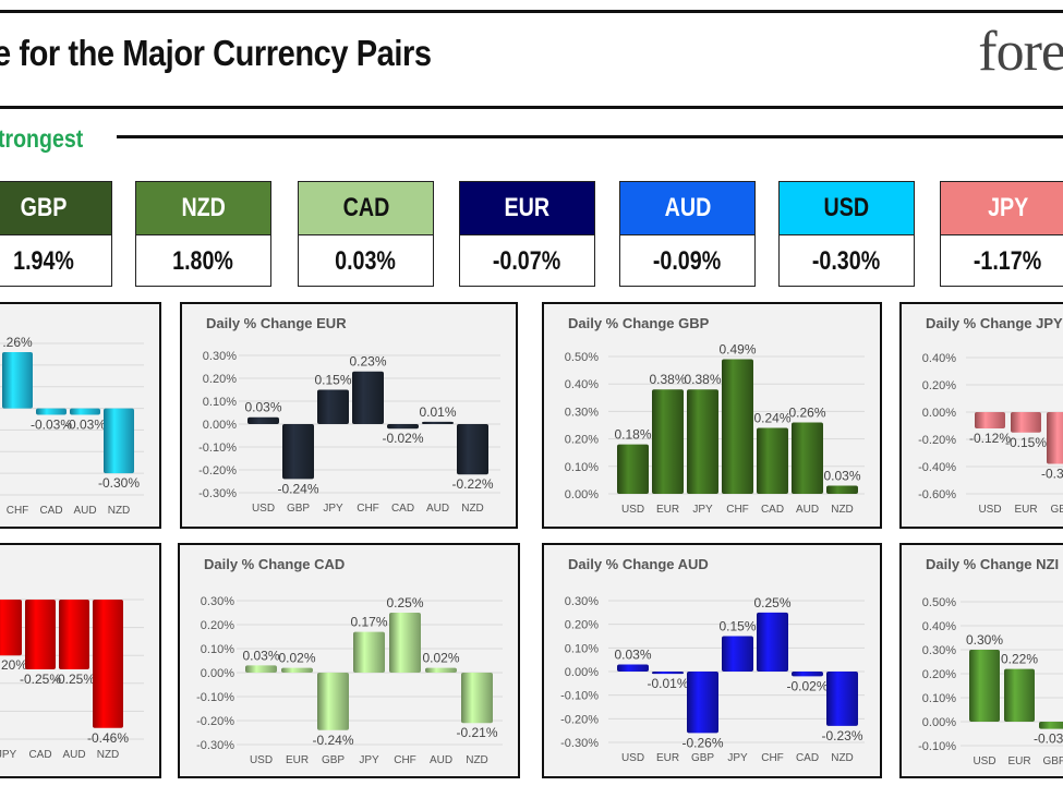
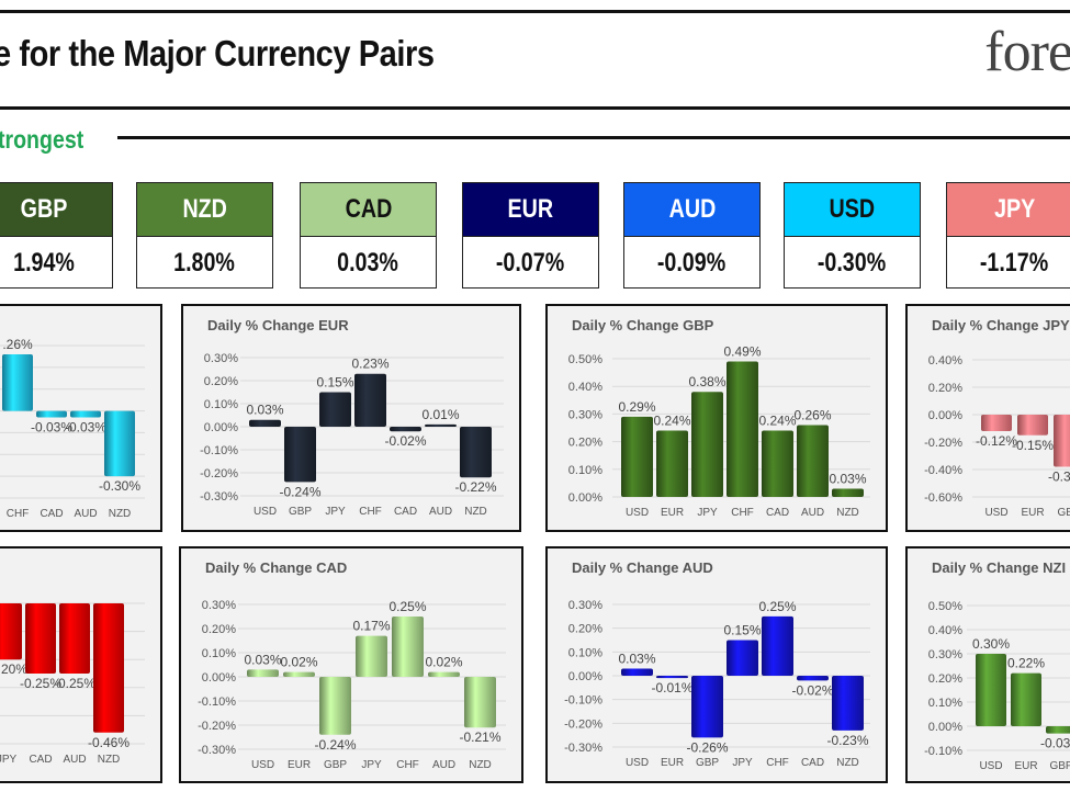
Daily % Change GBP/USD: 0.18% -> 0.29%
Daily % Change GBP/EUR: 0.38% -> 0.24%
